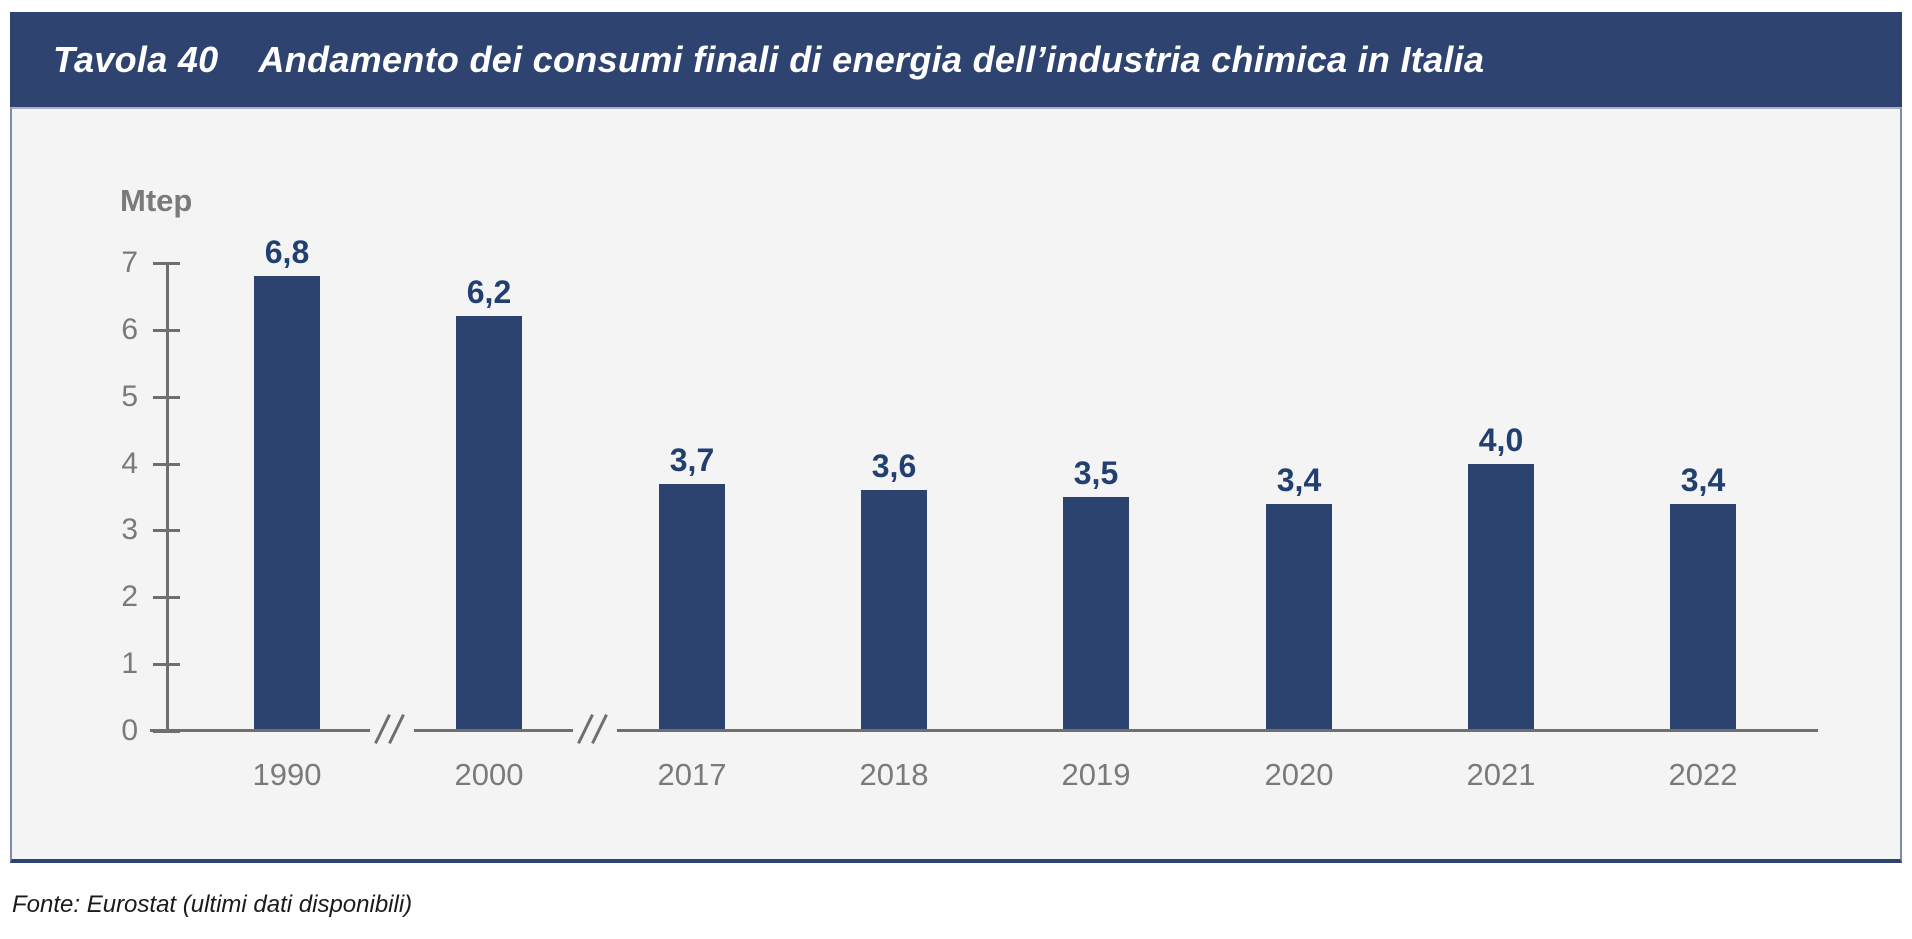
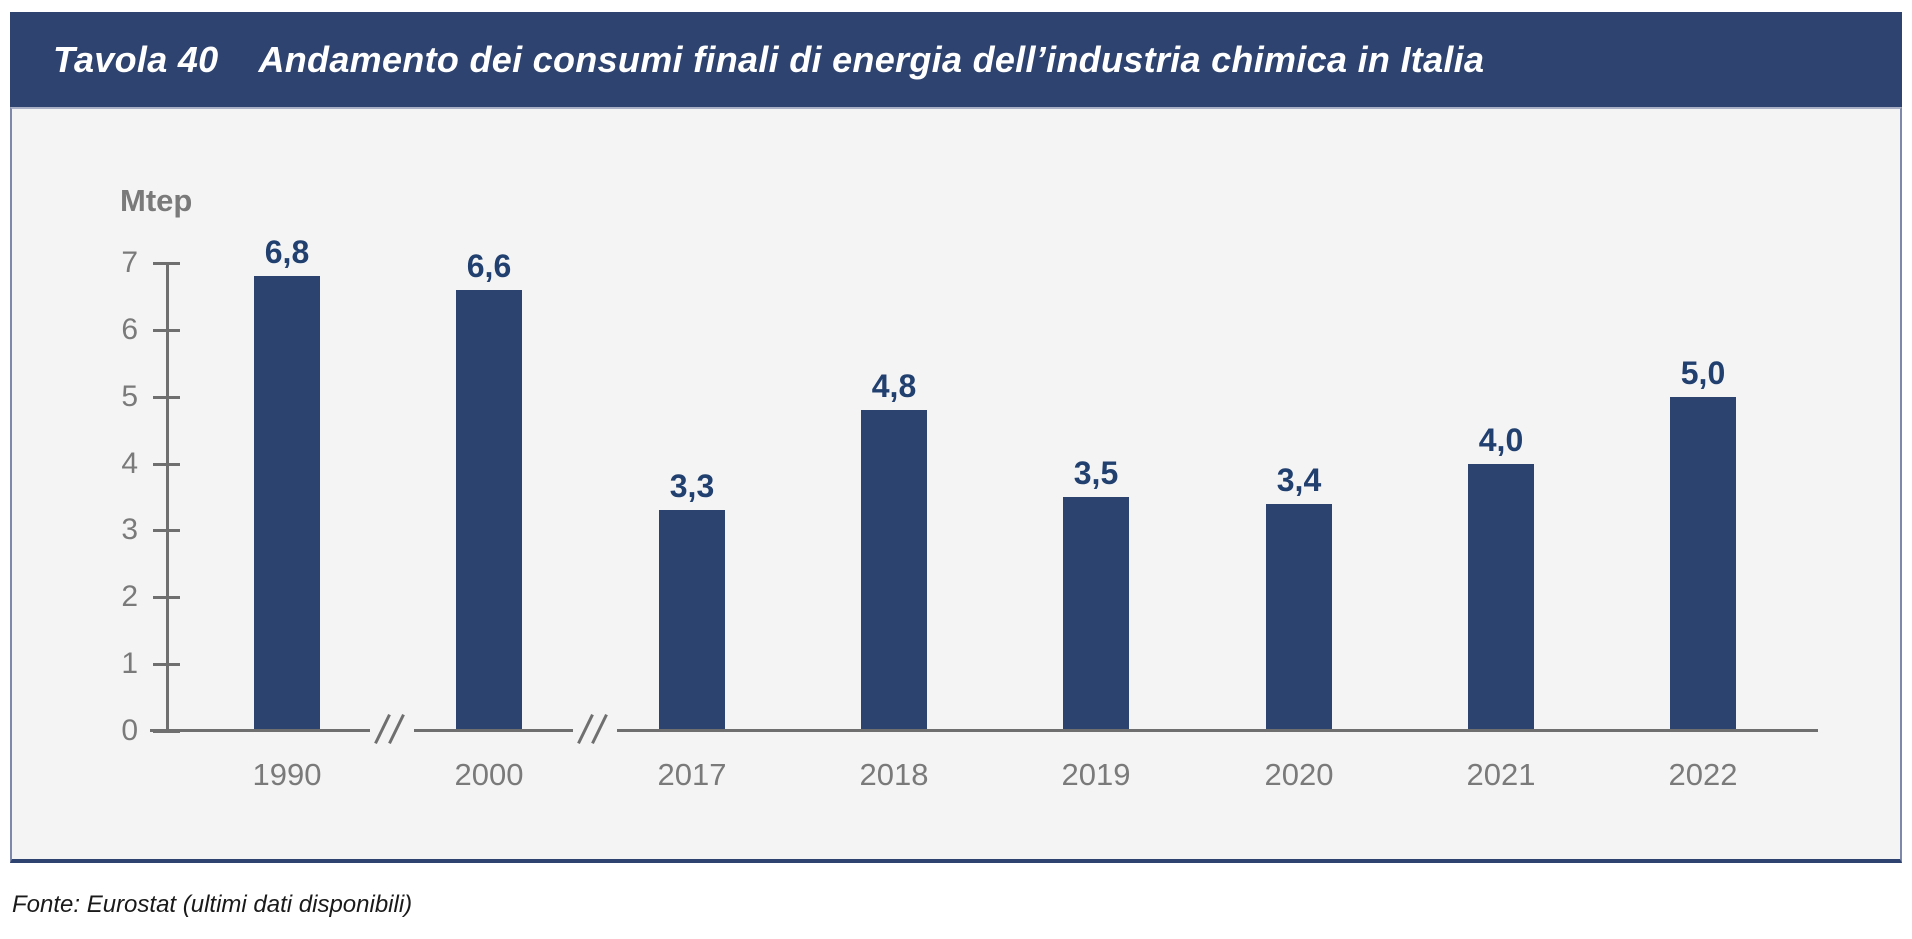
2000: 6,2 -> 6,6
2017: 3,7 -> 3,3
2018: 3,6 -> 4,8
2022: 3,4 -> 5,0
